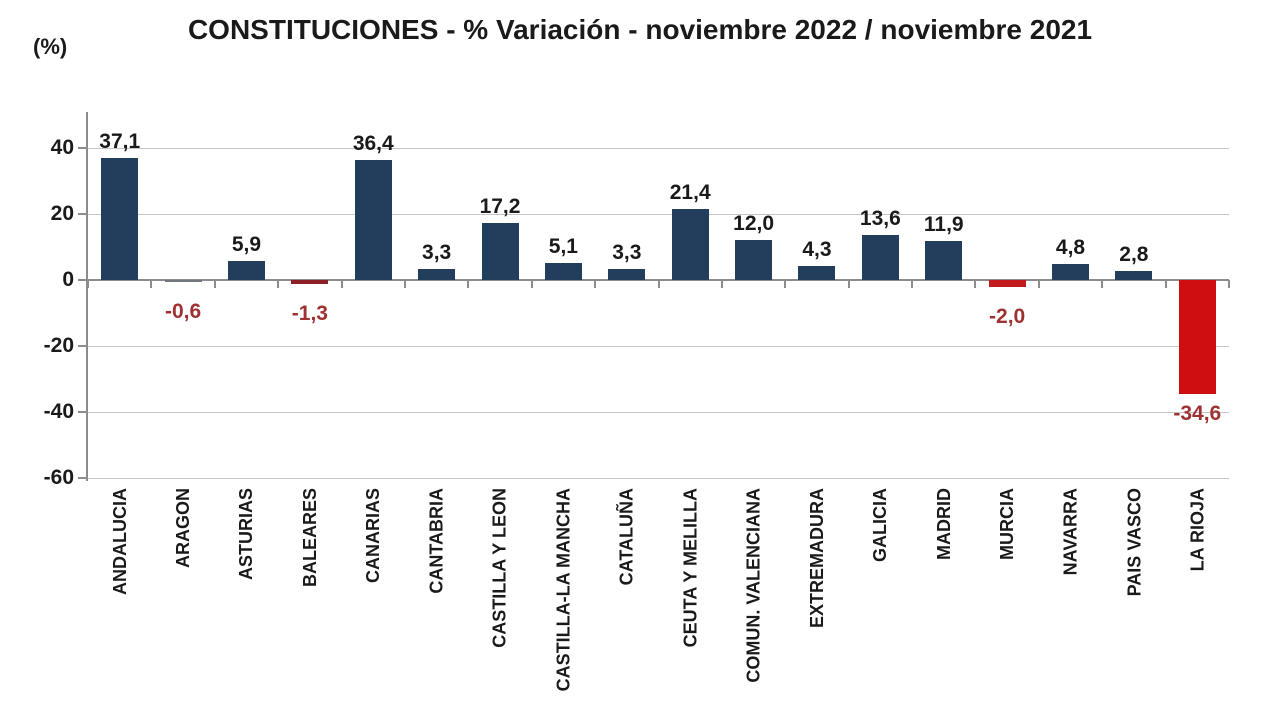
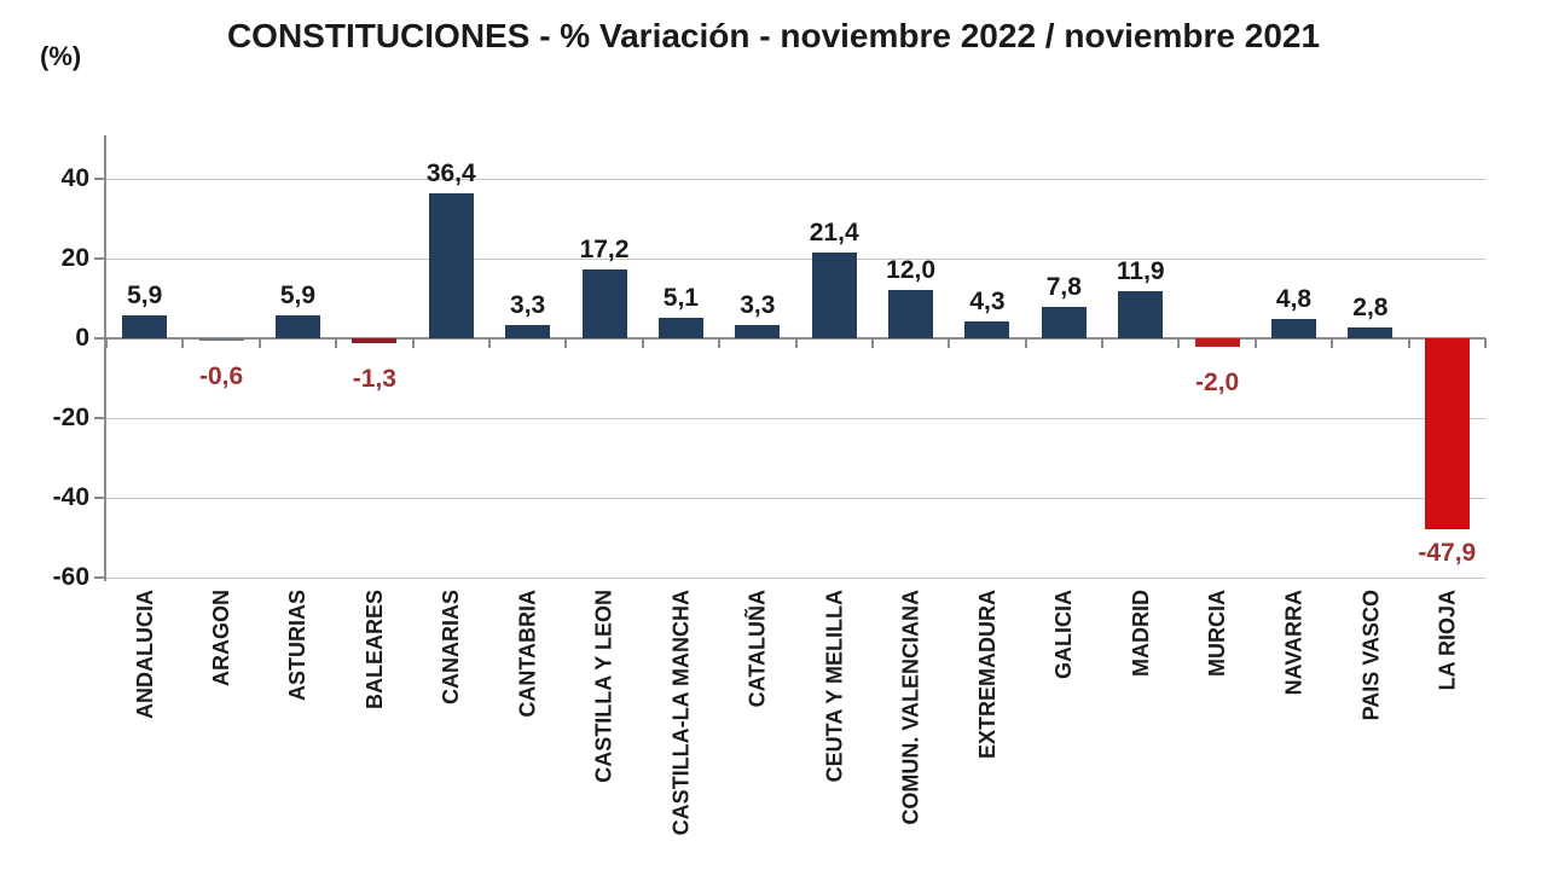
ANDALUCIA: 37,1 -> 5,9
GALICIA: 13,6 -> 7,8
LA RIOJA: -34,6 -> -47,9
